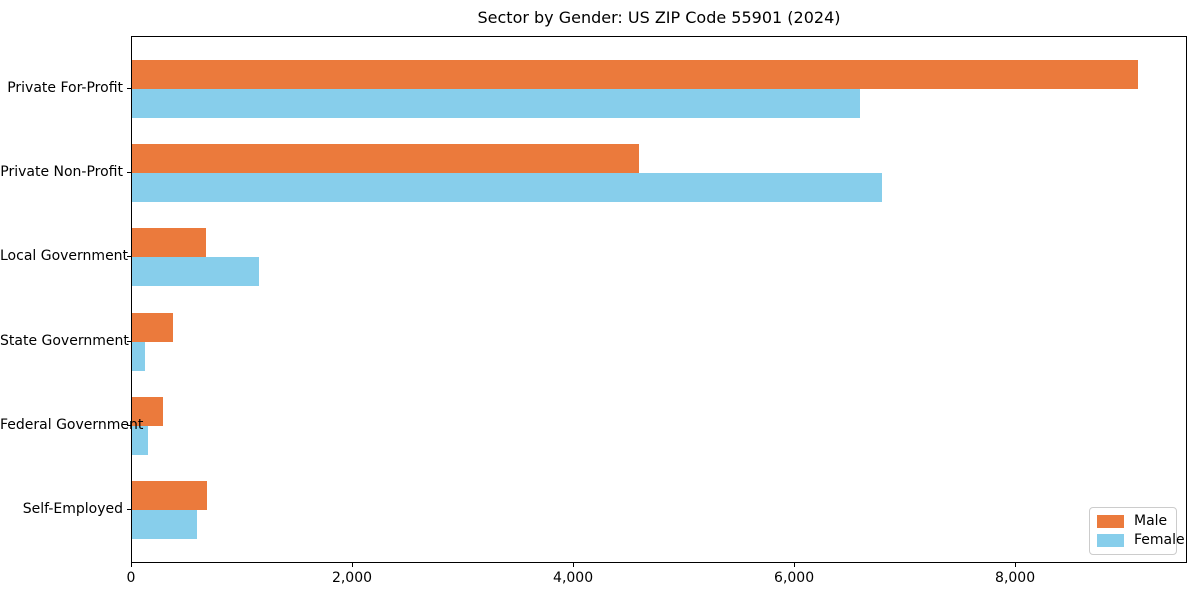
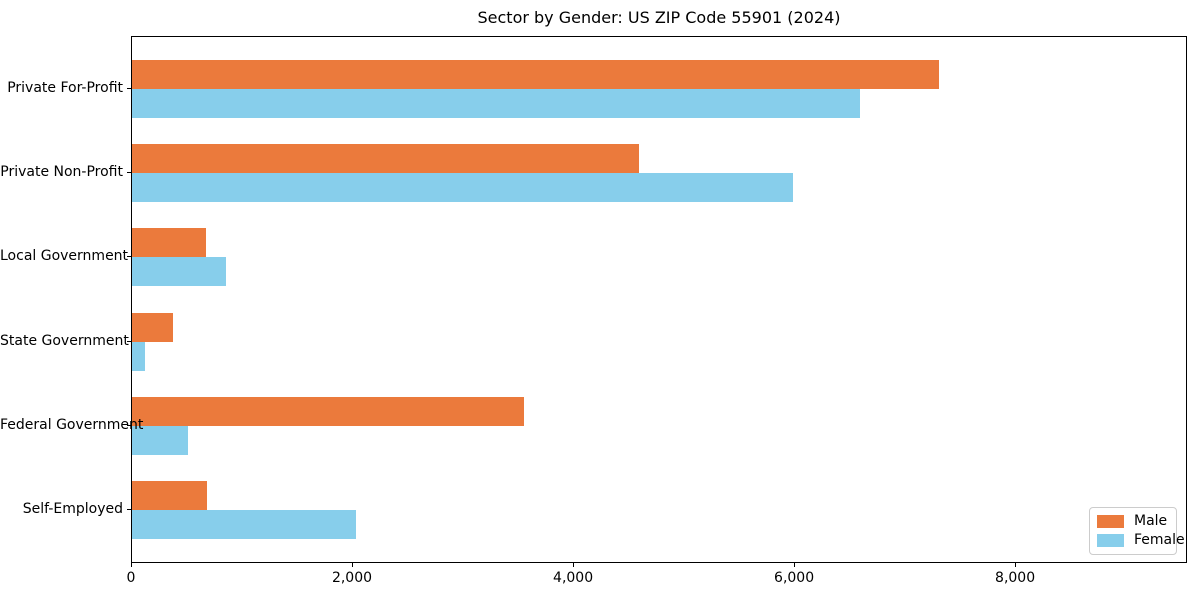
Male/Private For-Profit: 9100 -> 7300
Female/Private Non-Profit: 6790 -> 5980
Female/Local Government: 1150 -> 850
Male/Federal Government: 280 -> 3550
Female/Federal Government: 140 -> 510
Female/Self-Employed: 590 -> 2030
